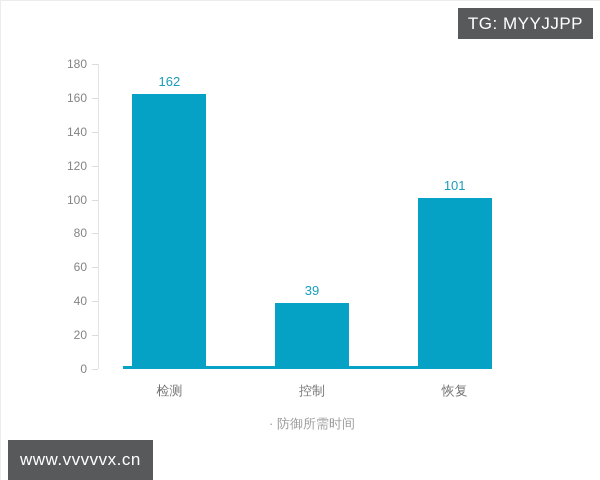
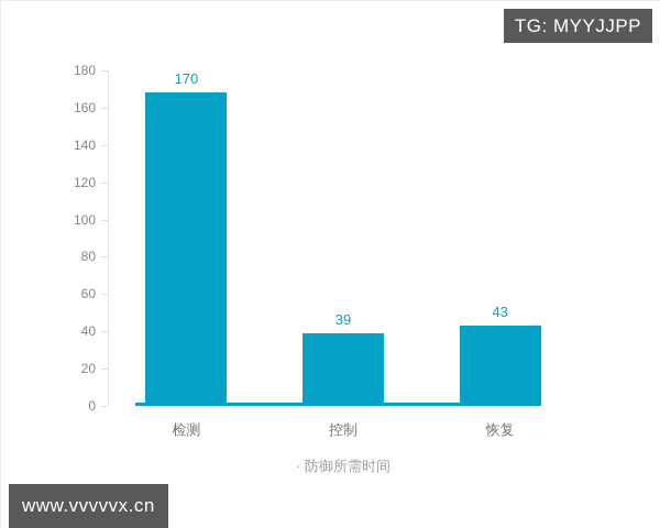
检测: 162 -> 170
恢复: 101 -> 43
